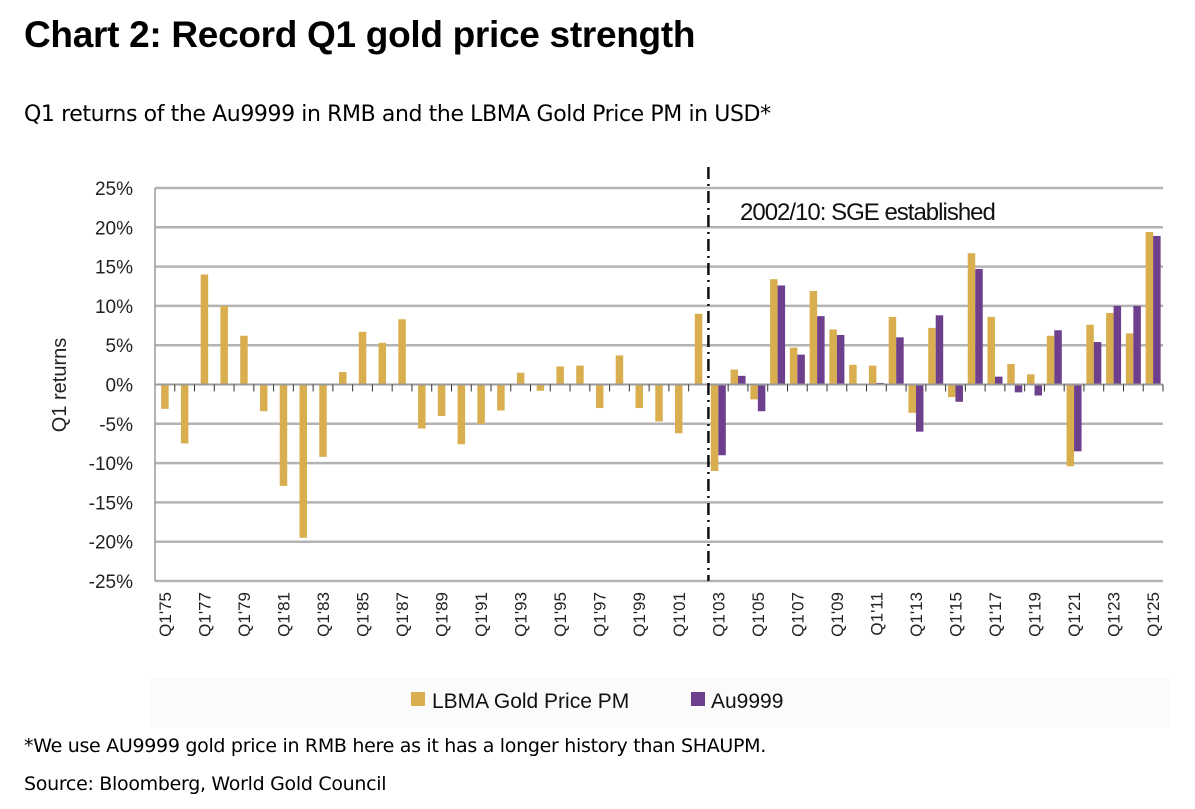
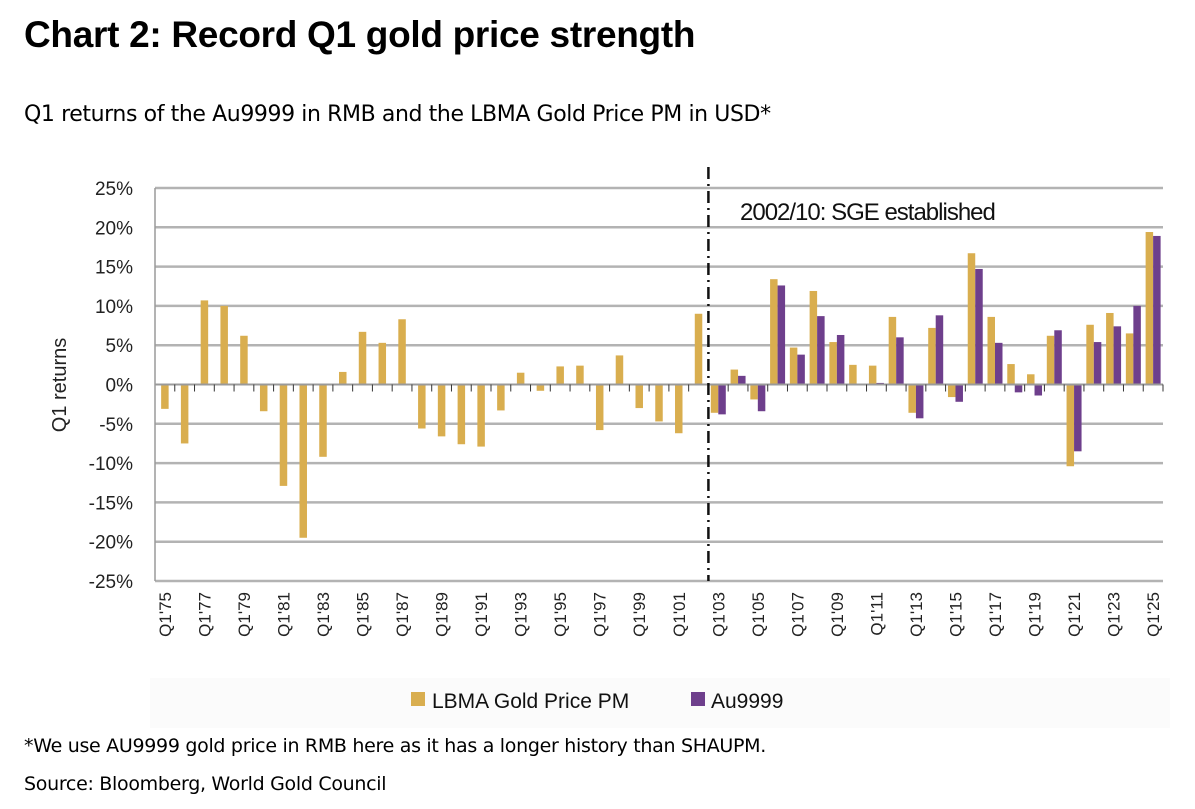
LBMA Gold Price PM/Q1'77: 14% -> 11%
LBMA Gold Price PM/Q1'89: -4% -> -7%
LBMA Gold Price PM/Q1'91: -5% -> -8%
LBMA Gold Price PM/Q1'97: -3% -> -6%
LBMA Gold Price PM/Q1'03: -11% -> -4%
Au9999/Q1'03: -9% -> -4%
LBMA Gold Price PM/Q1'09: 7% -> 5%
Au9999/Q1'13: -6% -> -4%
Au9999/Q1'17: 1% -> 5%
Au9999/Q1'23: 10% -> 7%
